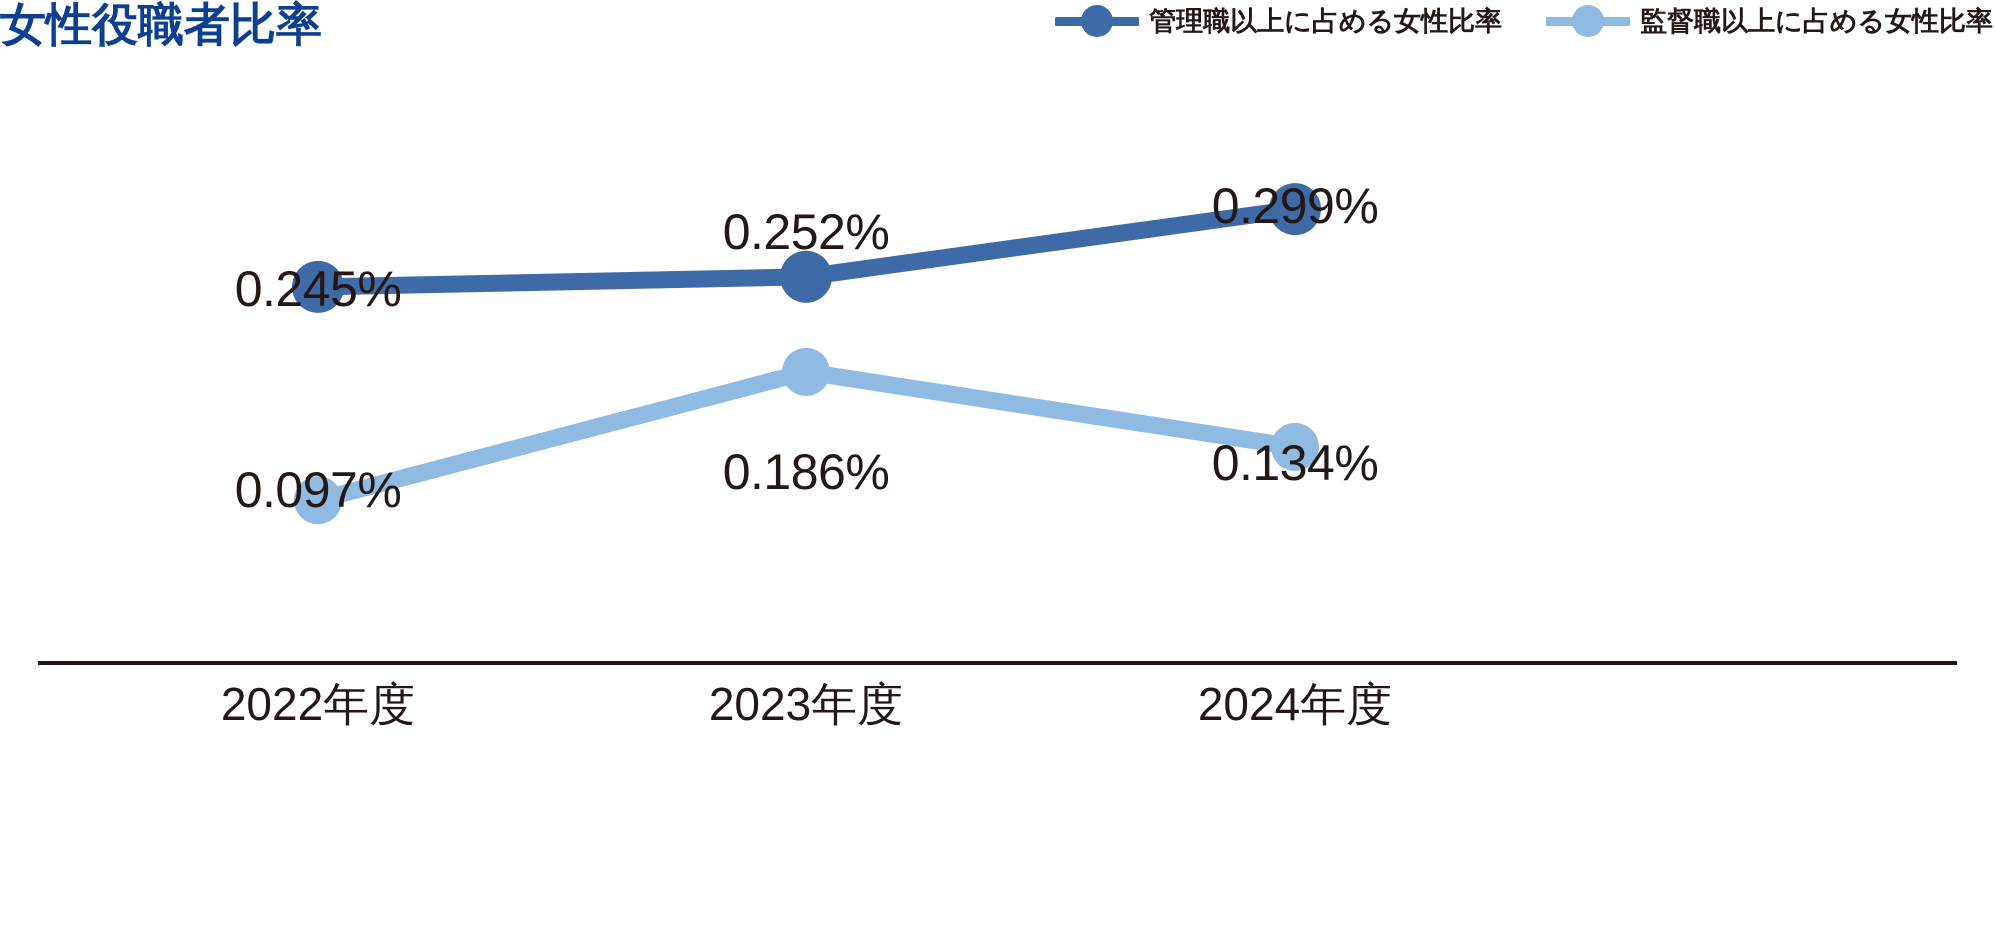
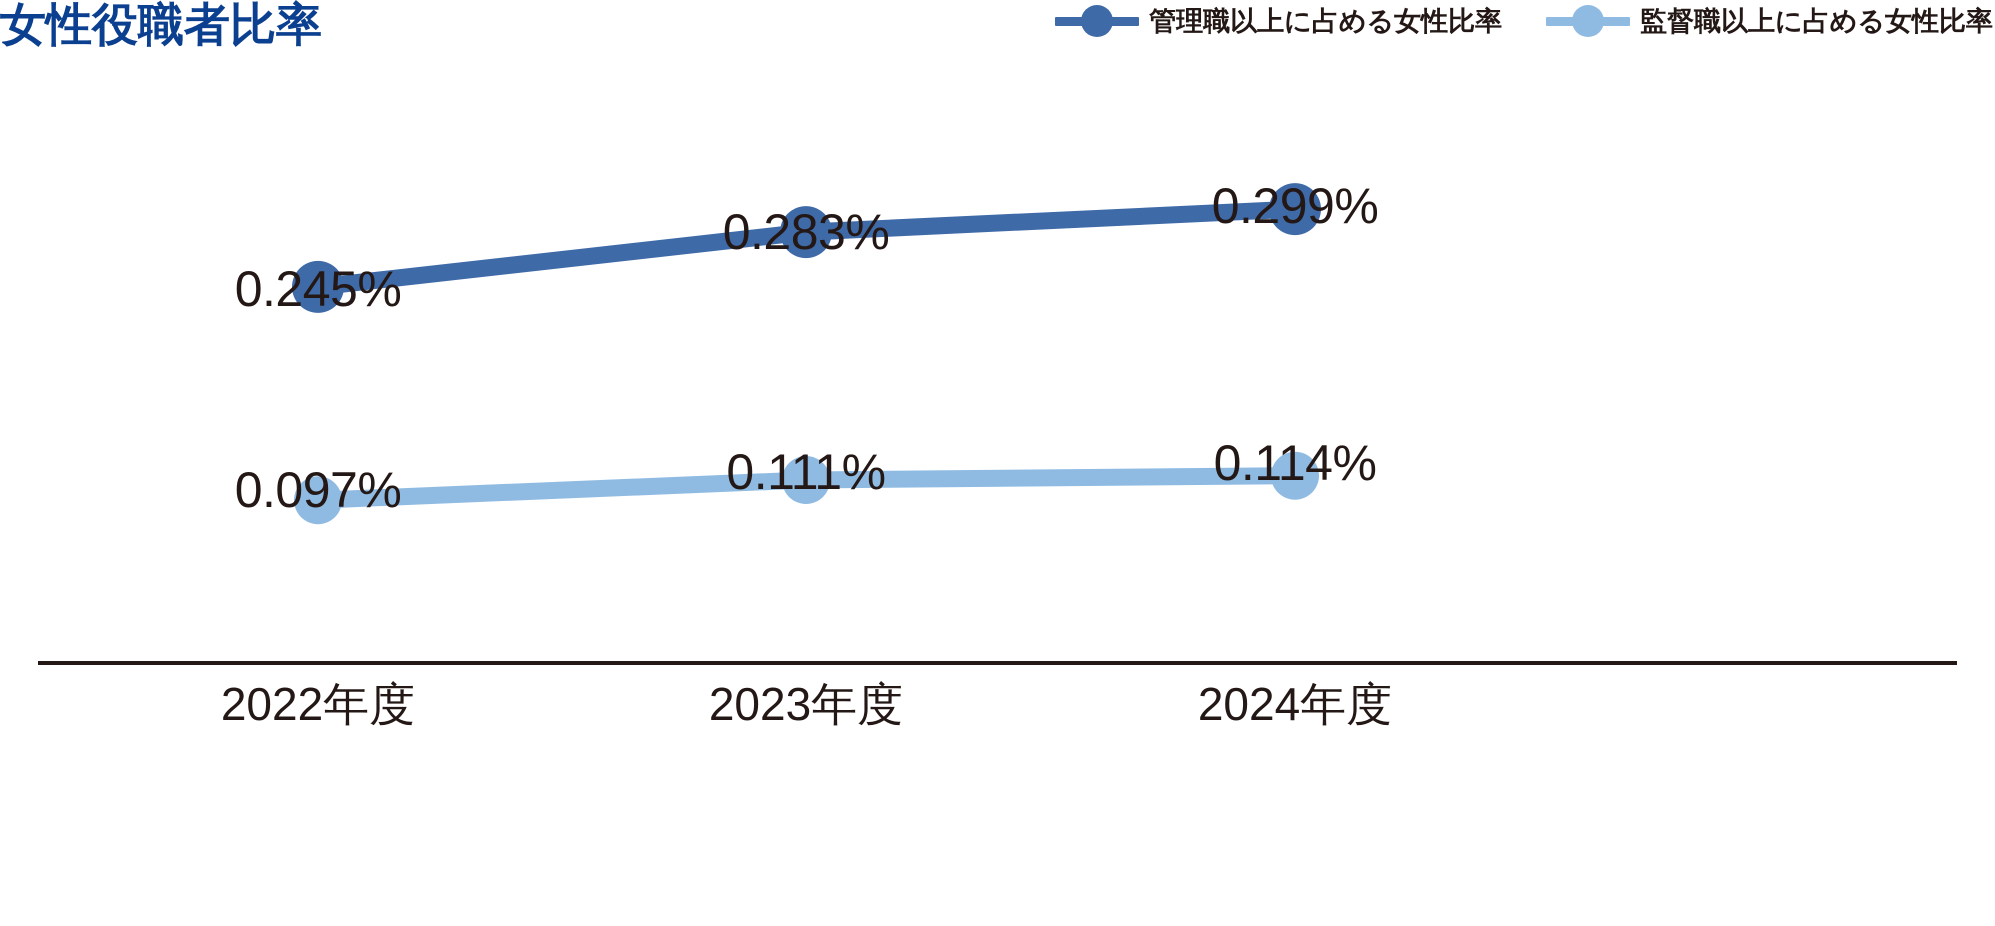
管理職以上に占める女性比率/2023年度: 0.252% -> 0.283%
監督職以上に占める女性比率/2023年度: 0.186% -> 0.111%
監督職以上に占める女性比率/2024年度: 0.134% -> 0.114%
